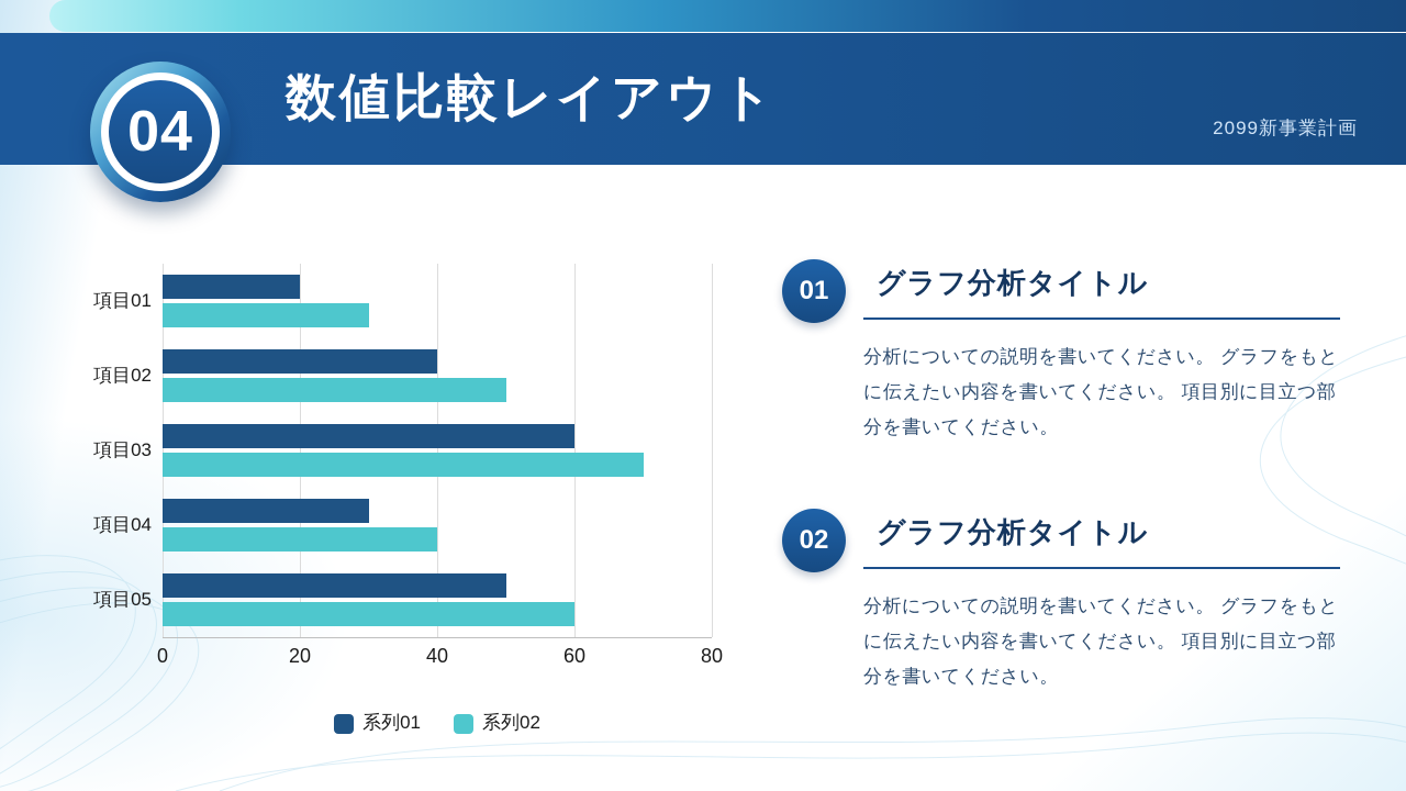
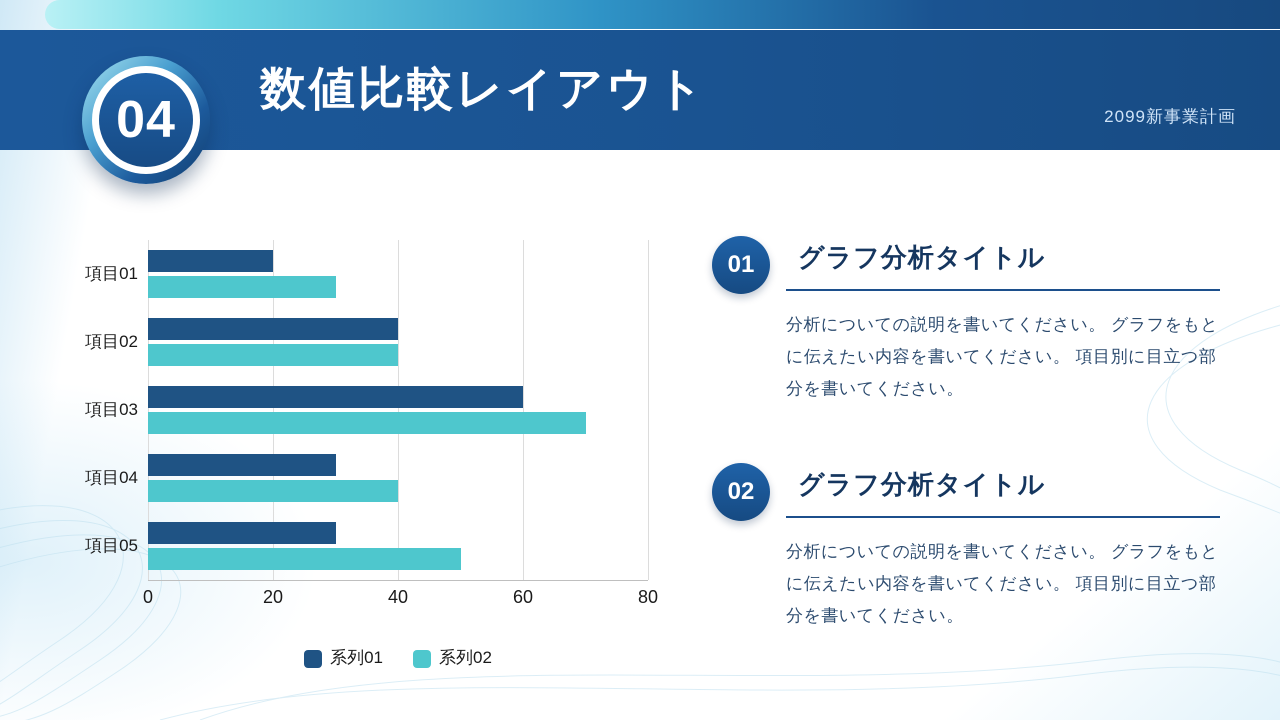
系列02/項目02: 50 -> 40
系列01/項目05: 50 -> 30
系列02/項目05: 60 -> 50
